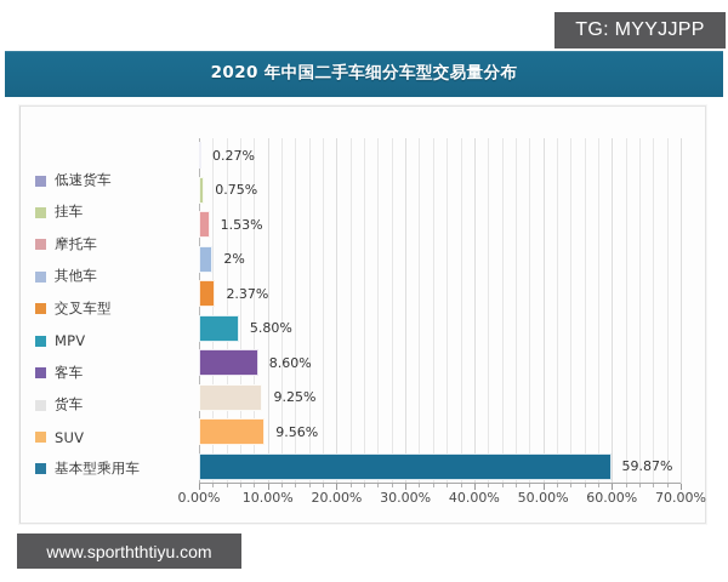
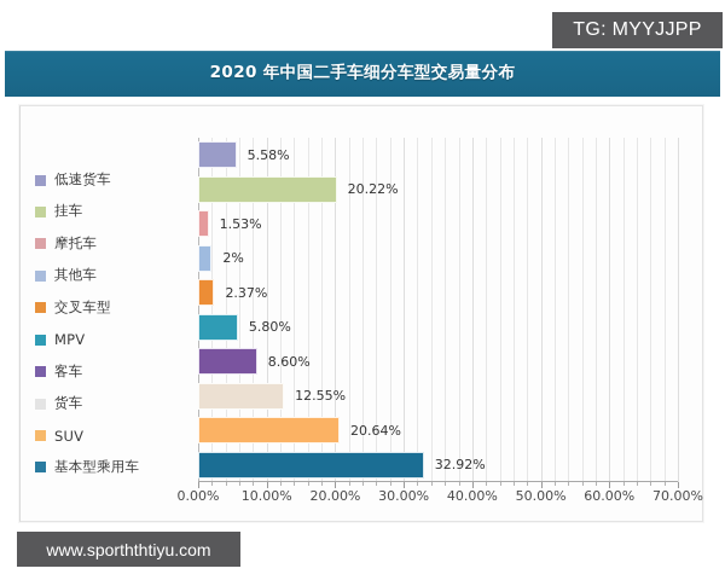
低速货车: 0.27% -> 5.58%
挂车: 0.75% -> 20.22%
货车: 9.25% -> 12.55%
SUV: 9.56% -> 20.64%
基本型乘用车: 59.87% -> 32.92%
